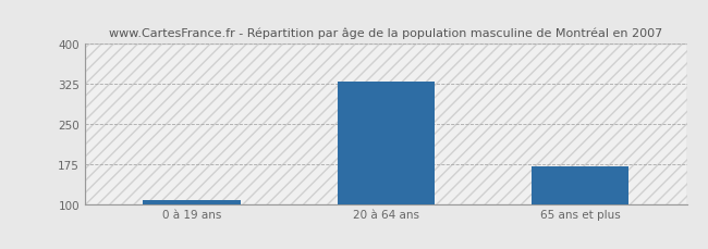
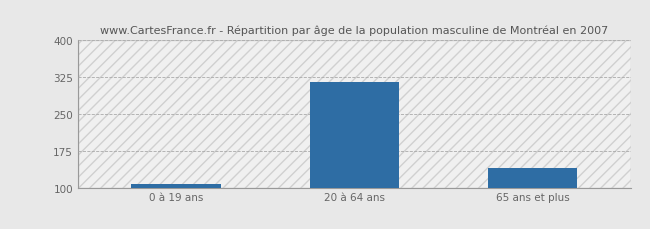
20 à 64 ans: 330 -> 315
65 ans et plus: 170 -> 140
